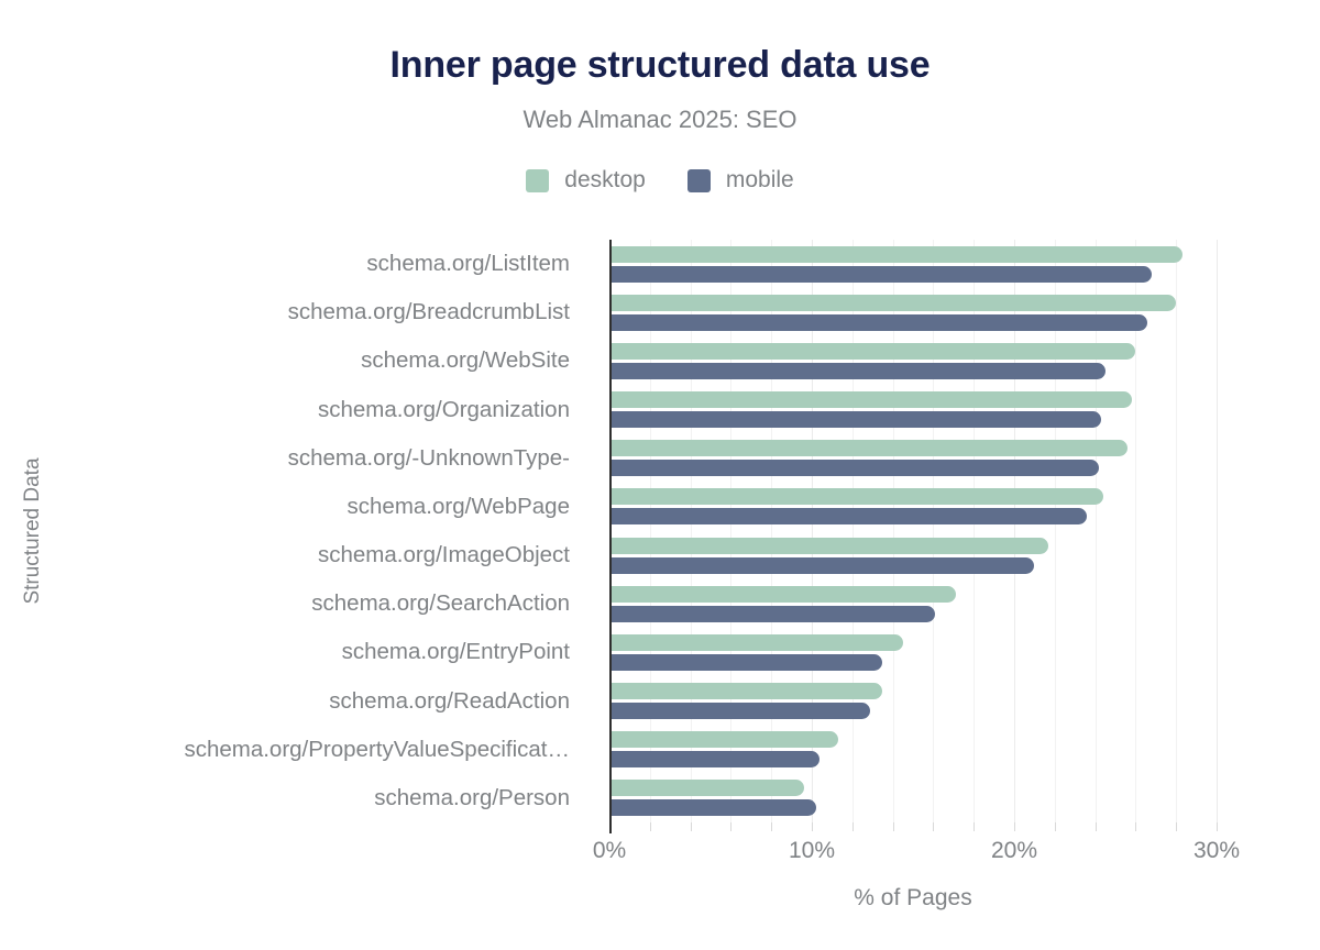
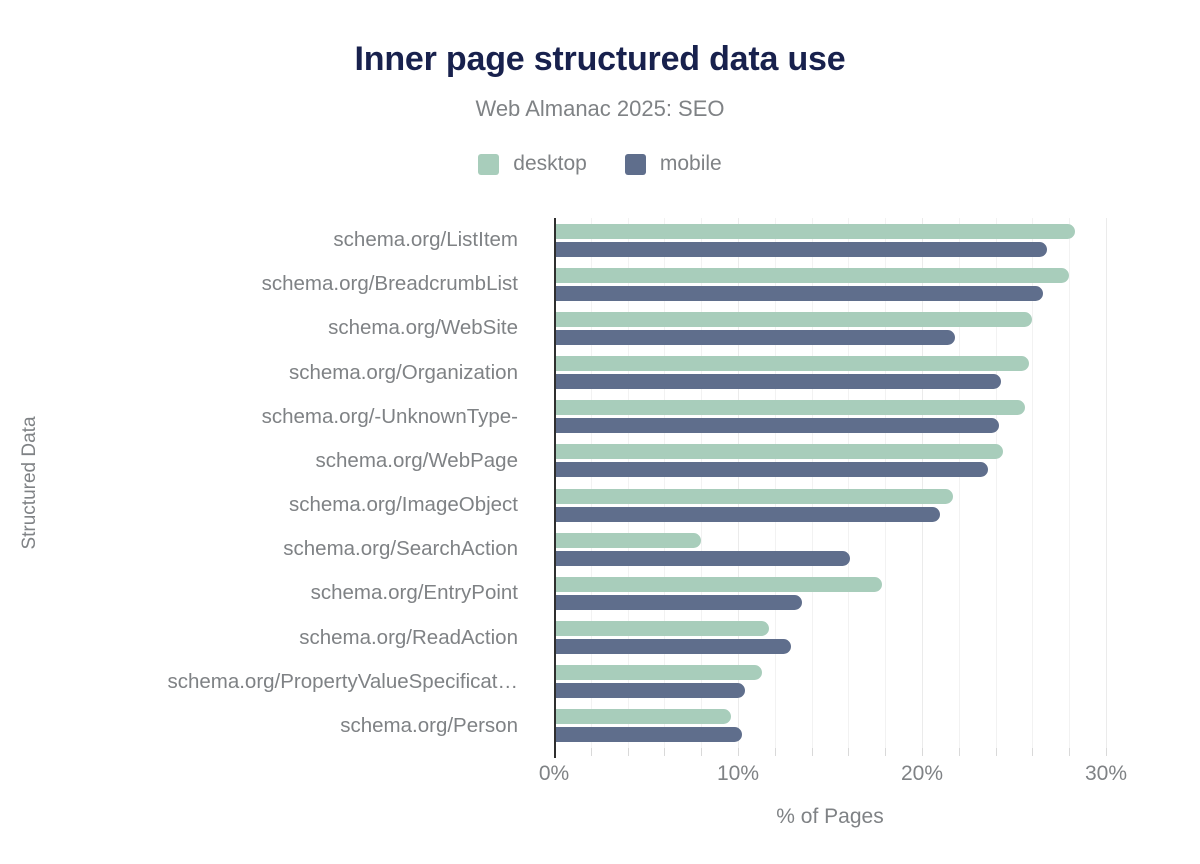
mobile/schema.org/WebSite: 24.5% -> 21.8%
desktop/schema.org/SearchAction: 17.1% -> 8.0%
desktop/schema.org/EntryPoint: 14.5% -> 17.8%
desktop/schema.org/ReadAction: 13.5% -> 11.7%
